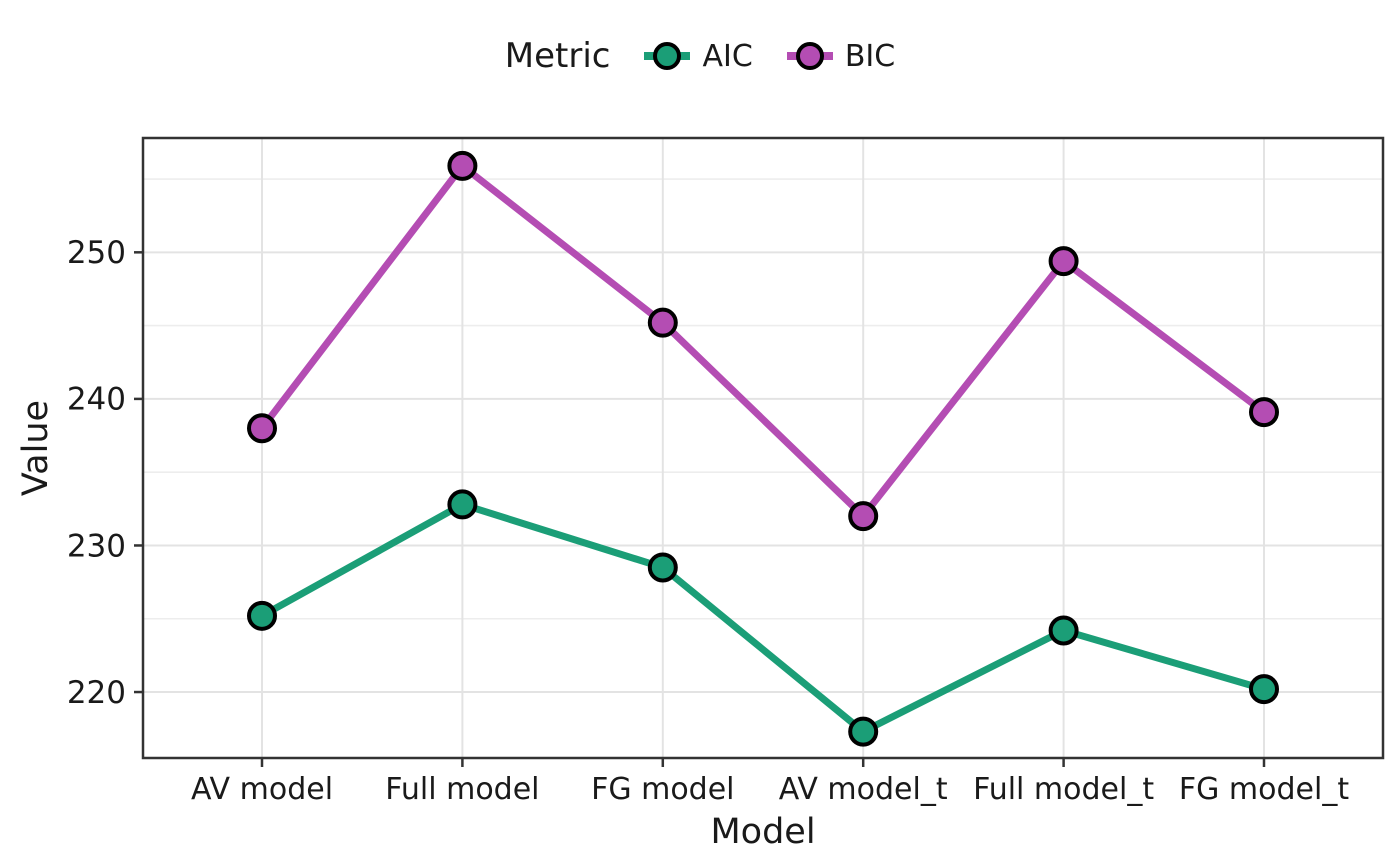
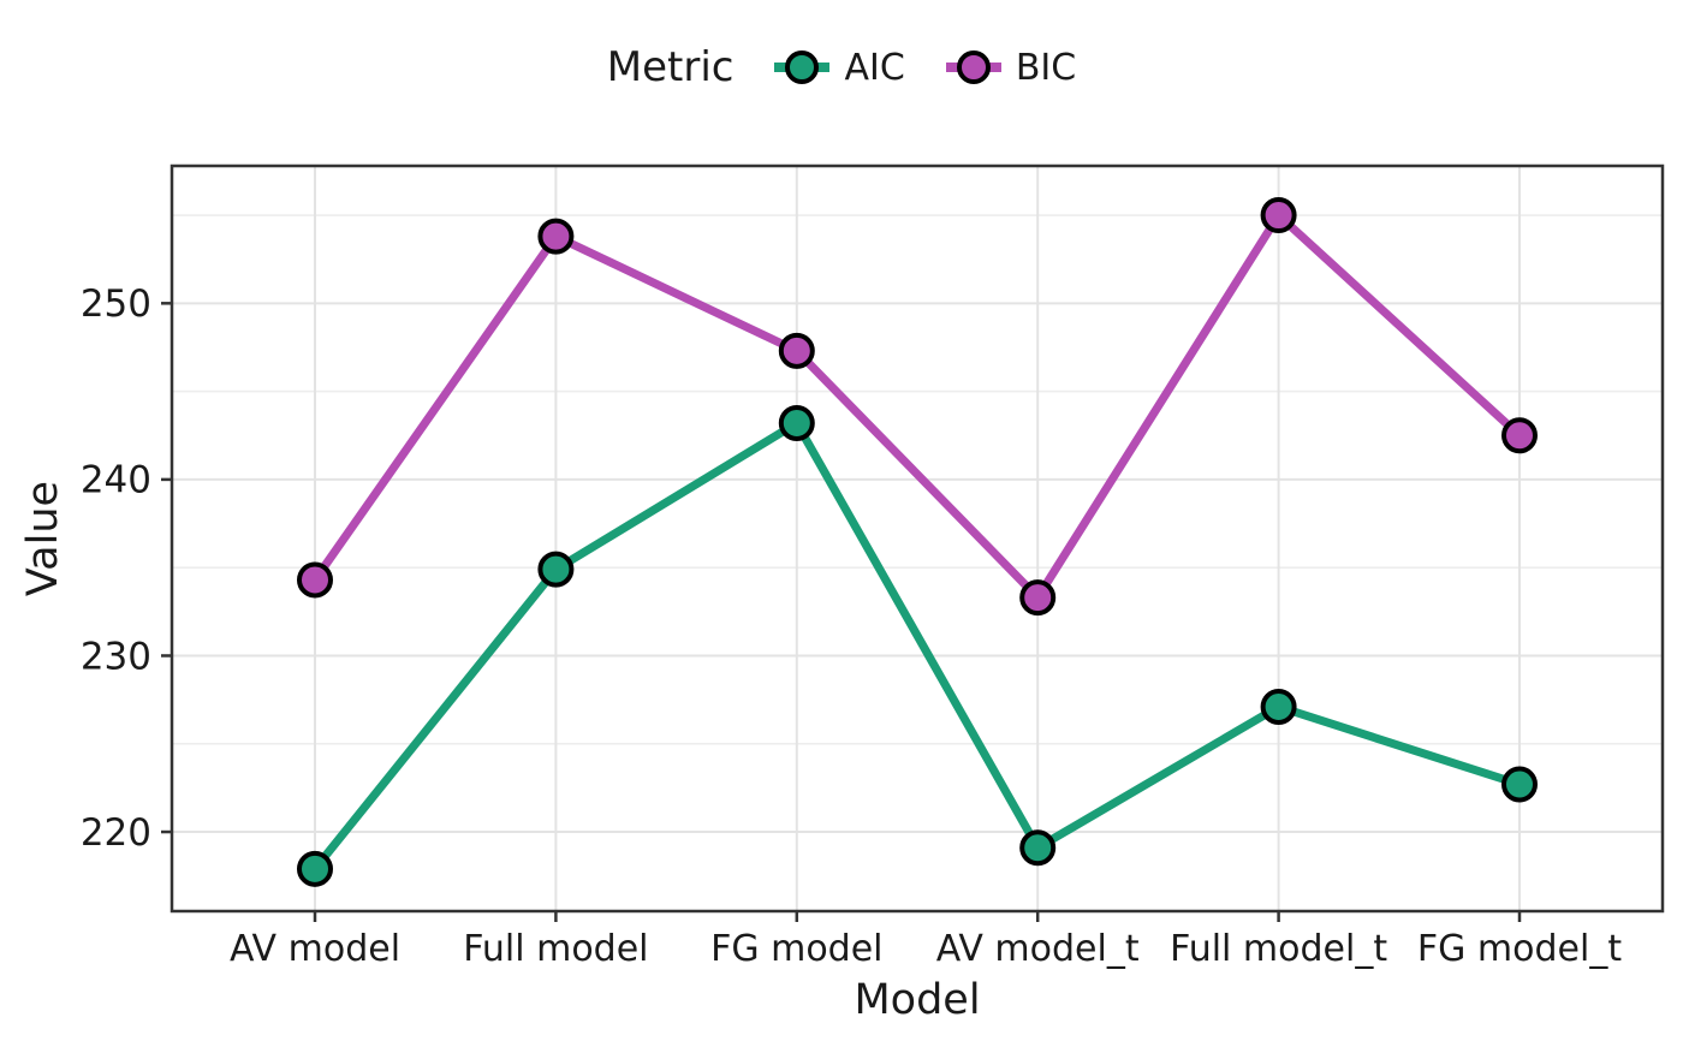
AIC/AV model: 225.2 -> 217.9
BIC/AV model: 238.0 -> 234.3
AIC/Full model: 232.8 -> 234.9
BIC/Full model: 255.9 -> 253.8
AIC/FG model: 228.5 -> 243.2
BIC/FG model: 245.2 -> 247.3
AIC/AV model_t: 217.3 -> 219.1
BIC/AV model_t: 232.0 -> 233.3
AIC/Full model_t: 224.2 -> 227.1
BIC/Full model_t: 249.4 -> 255.0
AIC/FG model_t: 220.2 -> 222.7
BIC/FG model_t: 239.1 -> 242.5
